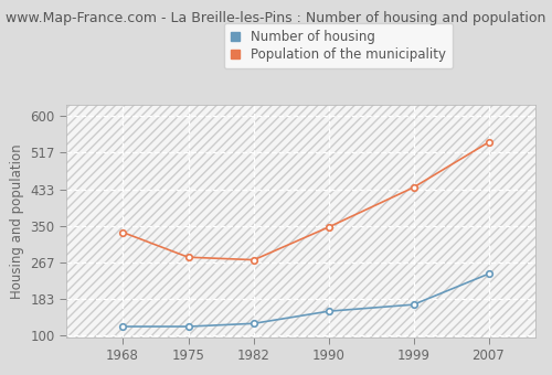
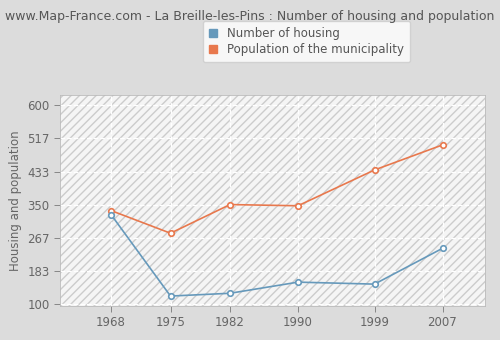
Number of housing/1968: 120 -> 325
Population of the municipality/1982: 272 -> 350
Number of housing/1999: 170 -> 150
Population of the municipality/2007: 540 -> 500
